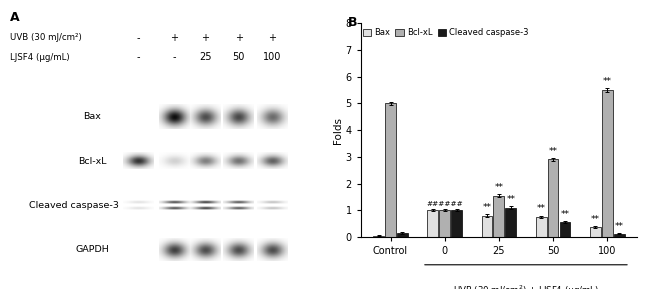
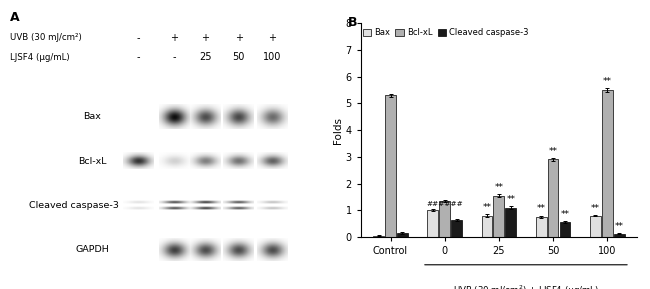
Bcl-xL/Control: 5.00 -> 5.30
Bcl-xL/0: 1.00 -> 1.35
Cleaved caspase-3/0: 1.00 -> 0.65
Bax/100: 0.38 -> 0.80
